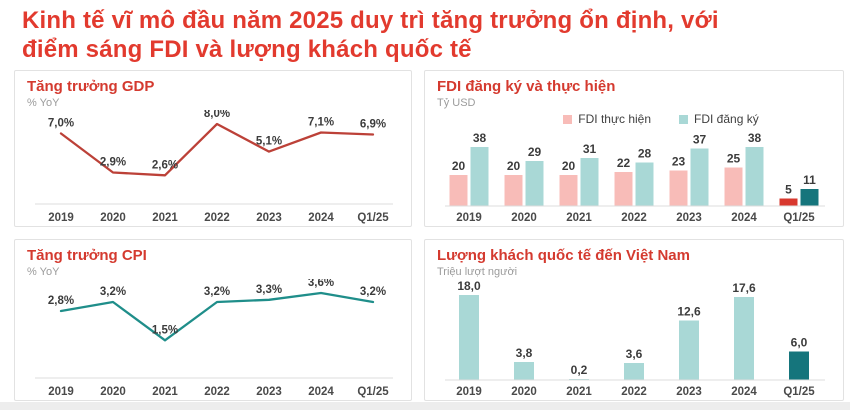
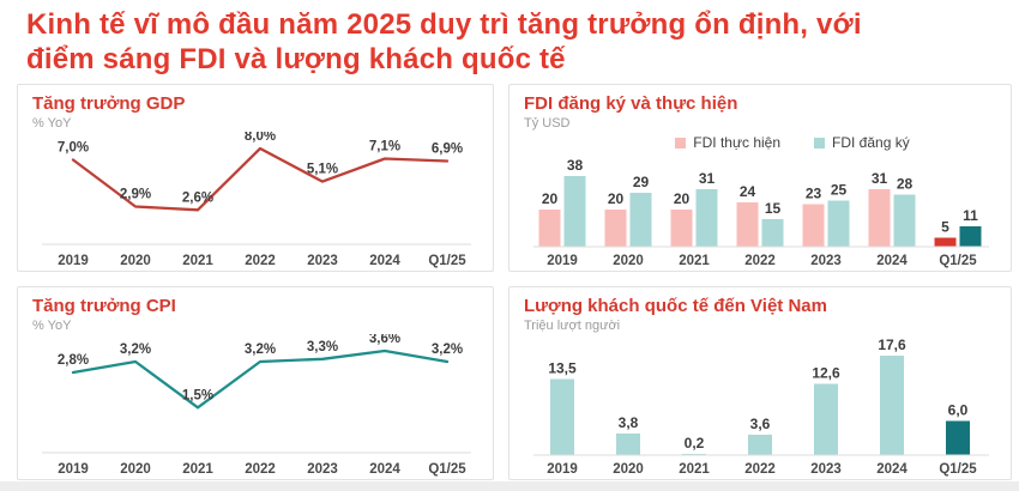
FDI đăng ký và thực hiện/FDI thực hiện/2022: 22 -> 24
FDI đăng ký và thực hiện/FDI đăng ký/2022: 28 -> 15
FDI đăng ký và thực hiện/FDI đăng ký/2023: 37 -> 25
FDI đăng ký và thực hiện/FDI thực hiện/2024: 25 -> 31
FDI đăng ký và thực hiện/FDI đăng ký/2024: 38 -> 28
Lượng khách quốc tế đến Việt Nam/2019: 18,0 -> 13,5
